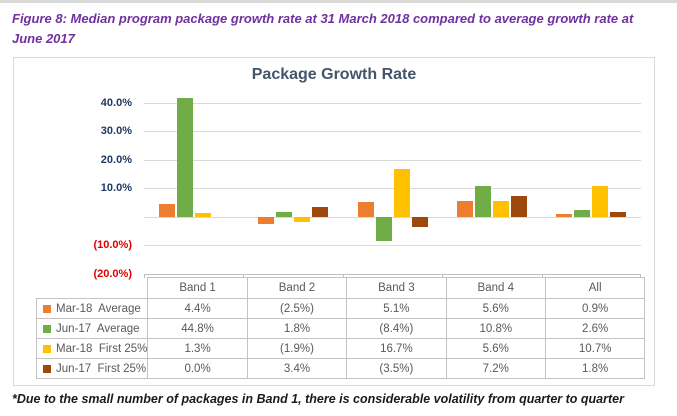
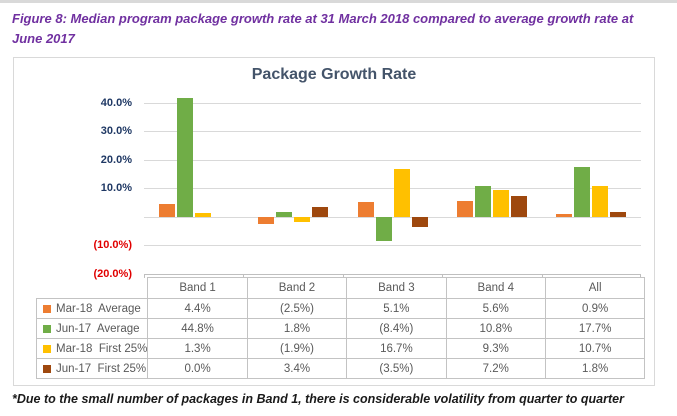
Mar-18 First 25%/Band 4: 5.6% -> 9.3%
Jun-17 Average/All: 2.6% -> 17.7%
